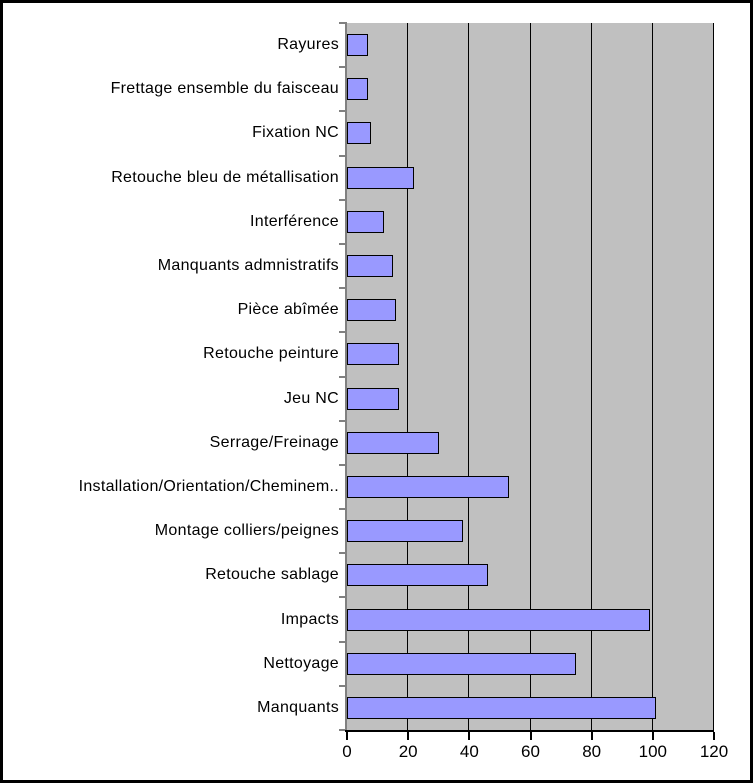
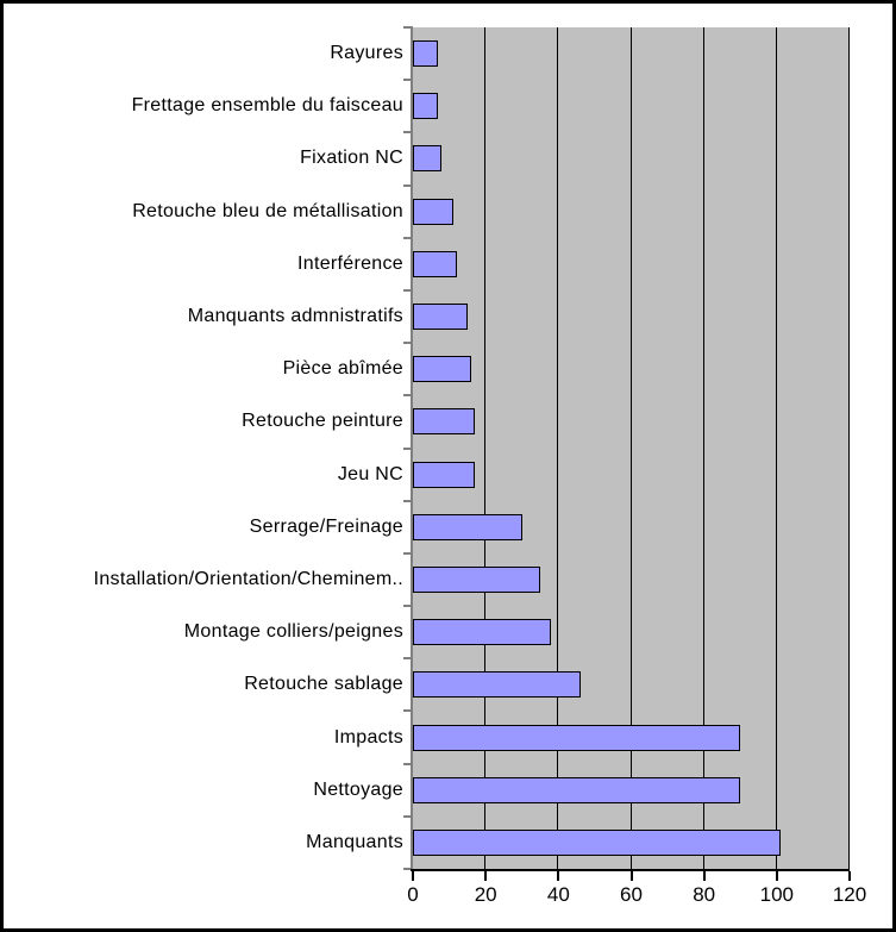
Retouche bleu de métallisation: 22 -> 11
Installation/Orientation/Cheminem..: 53 -> 35
Impacts: 99 -> 90
Nettoyage: 75 -> 90
